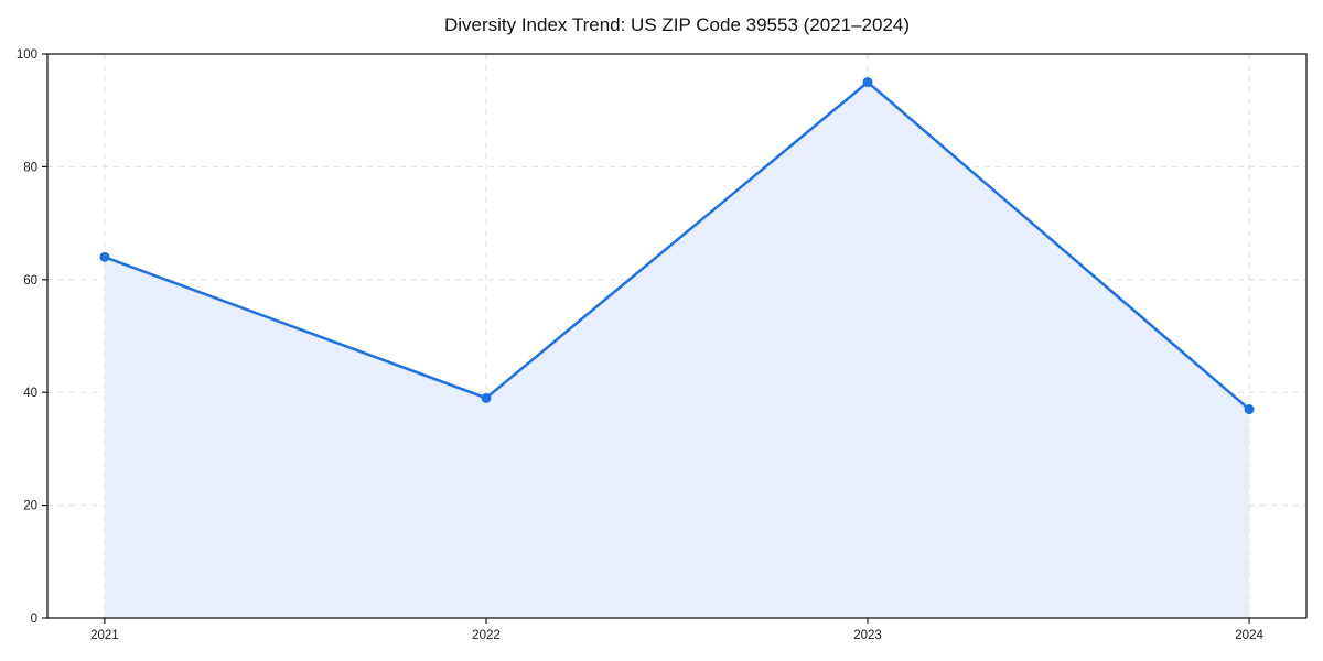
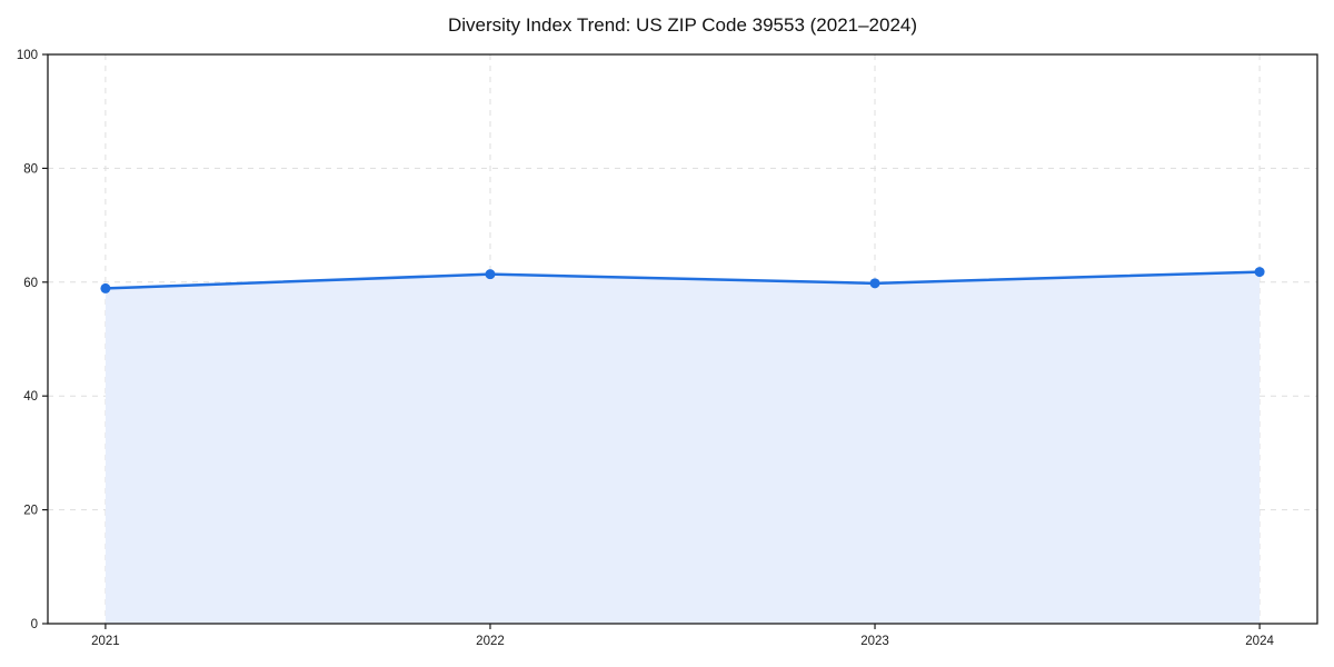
2021: 64 -> 59
2022: 39 -> 61
2023: 95 -> 60
2024: 37 -> 62
